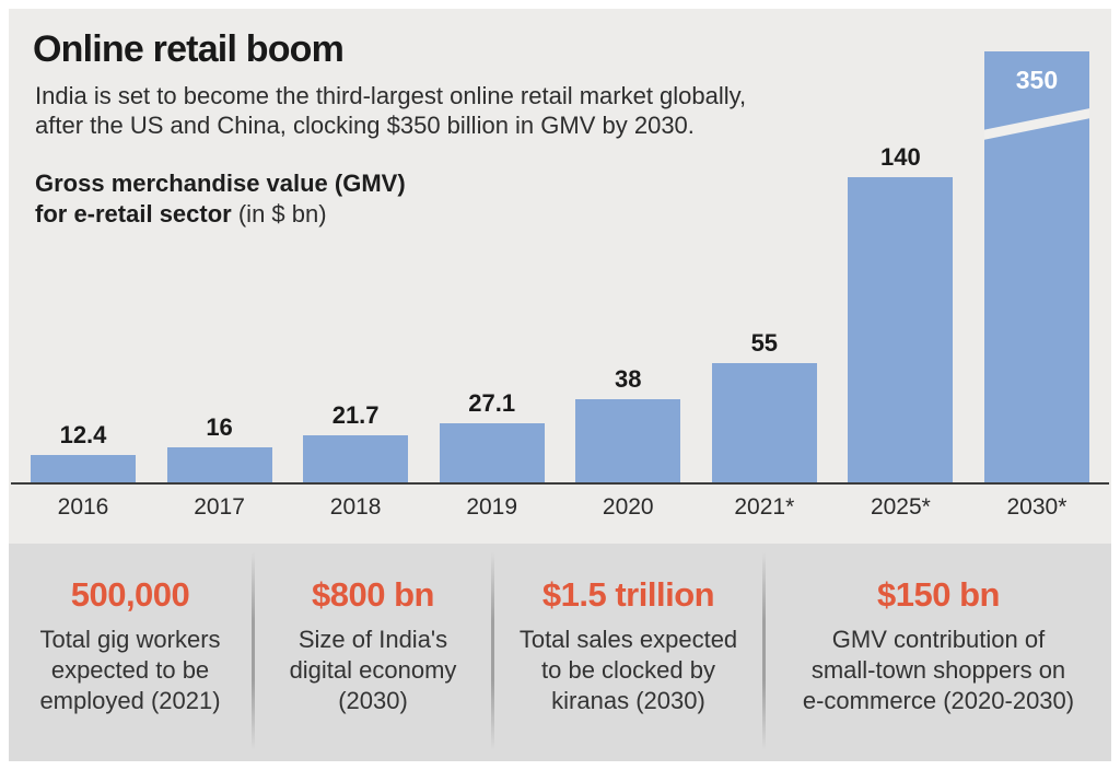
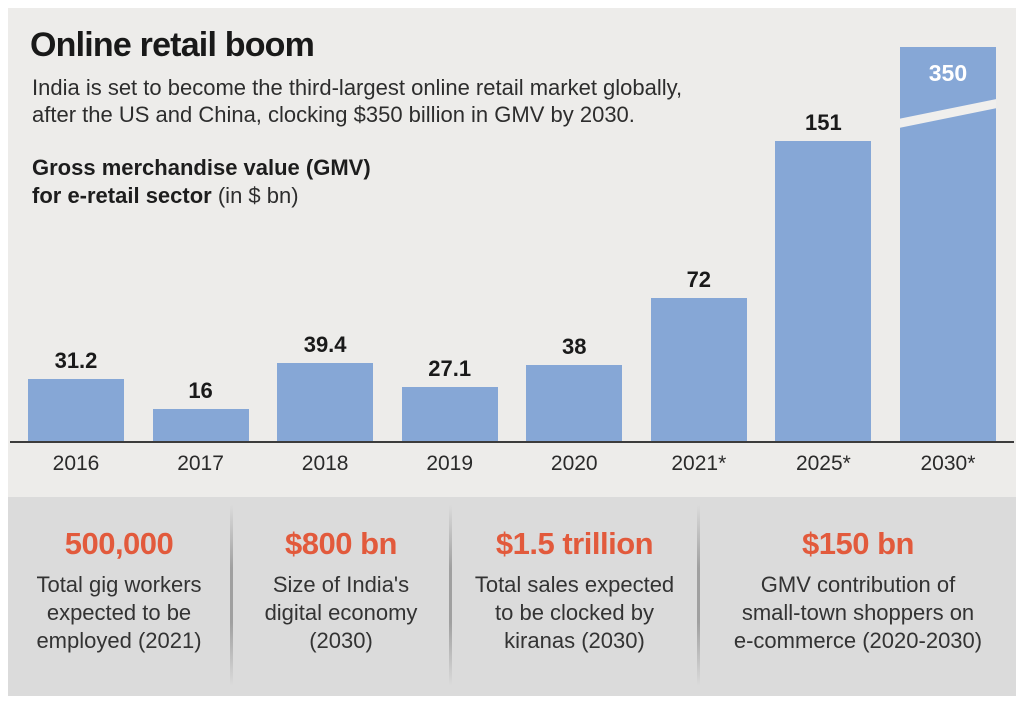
2016: 12.4 -> 31.2
2018: 21.7 -> 39.4
2021*: 55 -> 72
2025*: 140 -> 151
